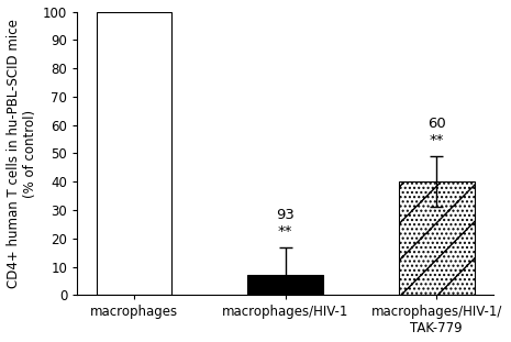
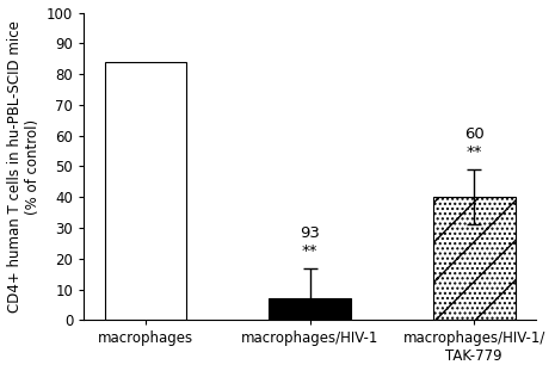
macrophages: 100 -> 84
